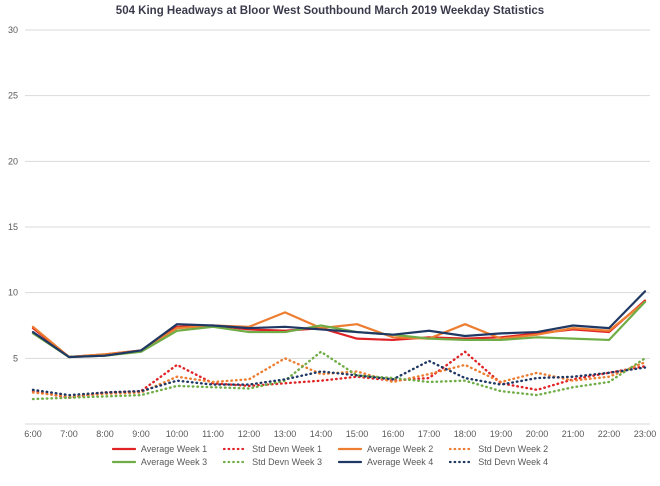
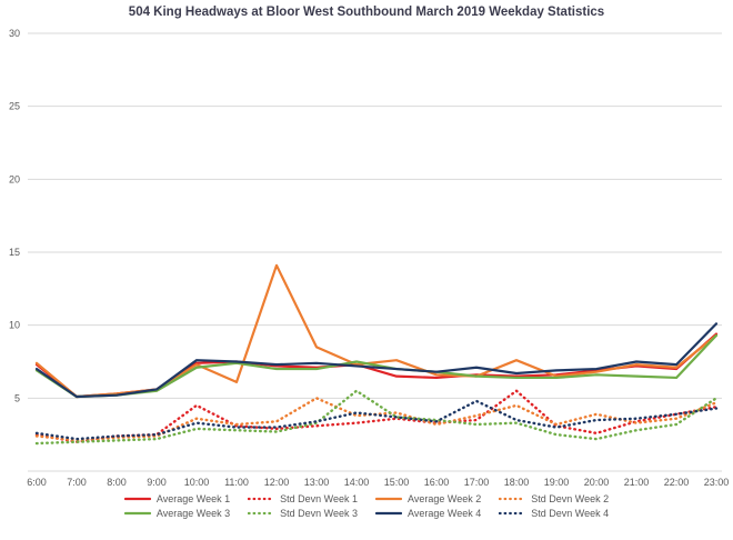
Average Week 2/11:00: 7.5 -> 6.1
Average Week 2/12:00: 7.4 -> 14.1
